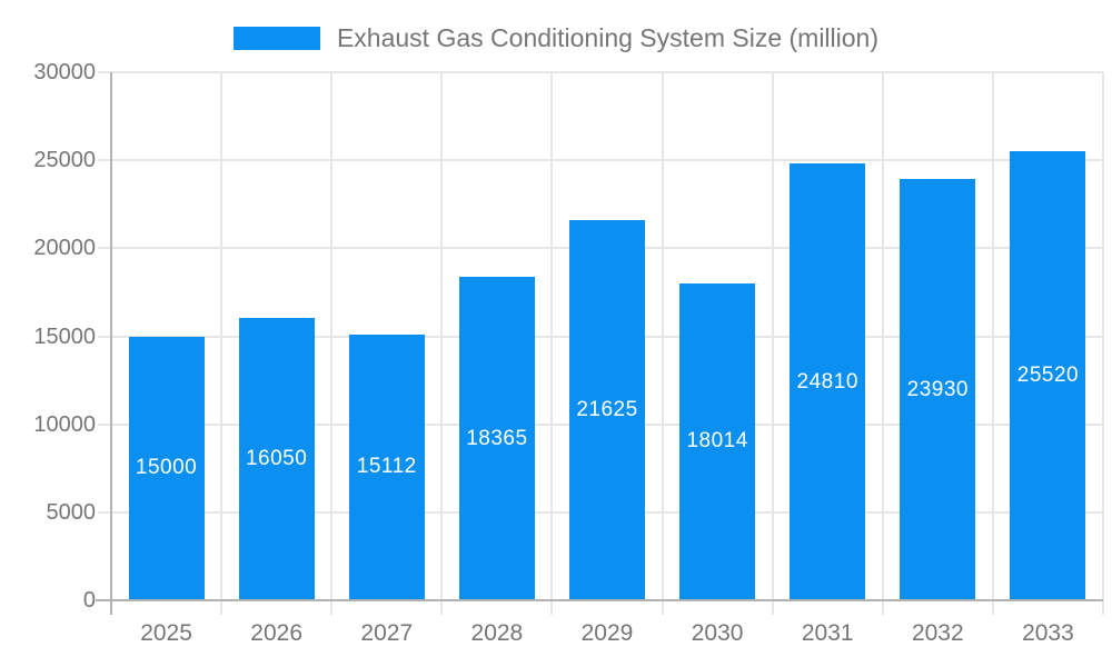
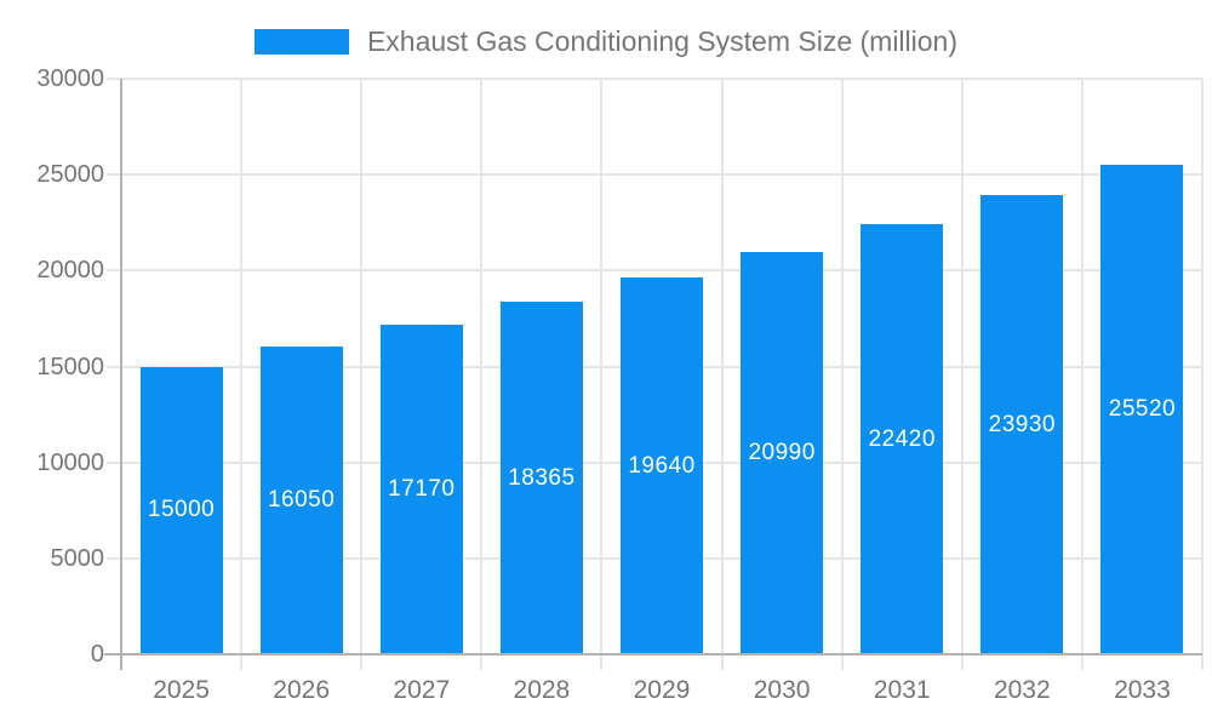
2027: 15112 -> 17170
2029: 21625 -> 19640
2030: 18014 -> 20990
2031: 24810 -> 22420
